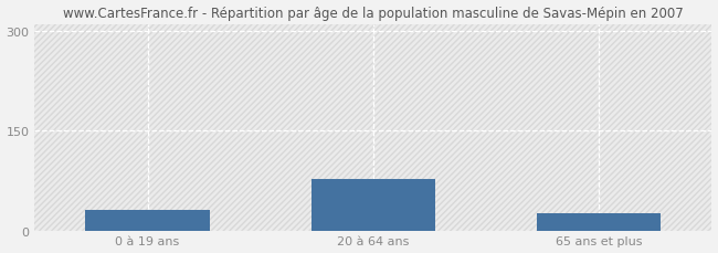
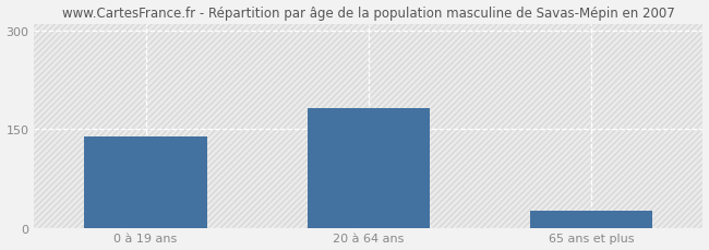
0 à 19 ans: 30 -> 138
20 à 64 ans: 78 -> 182
